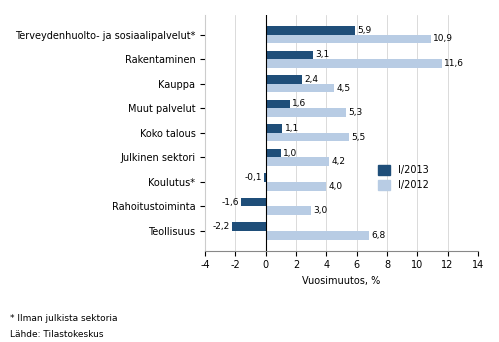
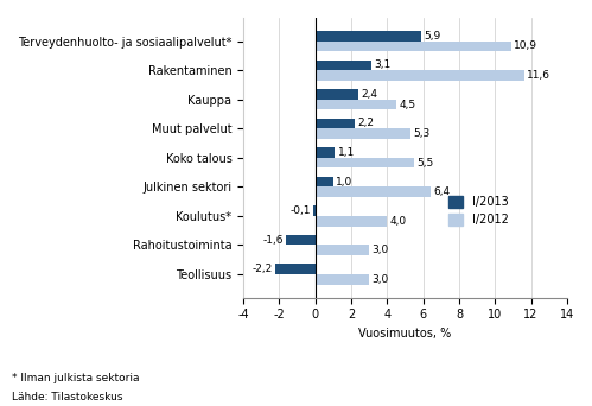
I/2013/Muut palvelut: 1,6 -> 2,2
I/2012/Julkinen sektori: 4,2 -> 6,4
I/2012/Teollisuus: 6,8 -> 3,0
